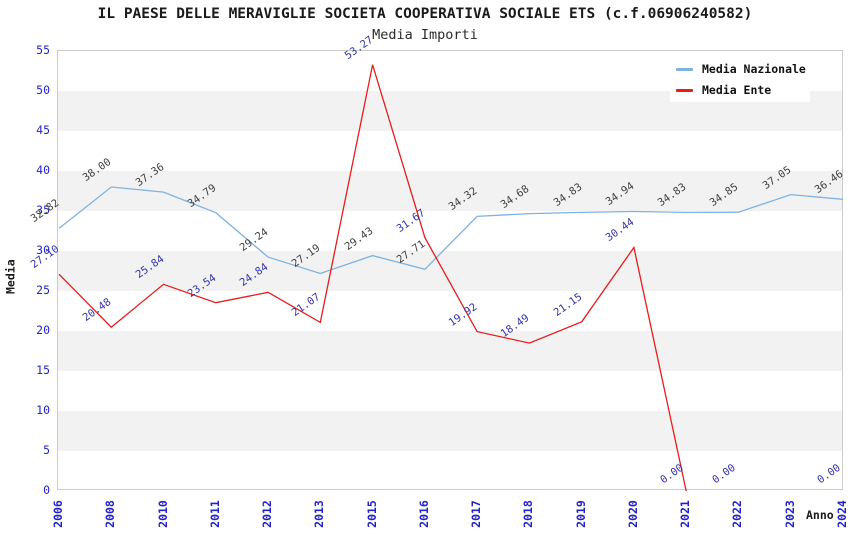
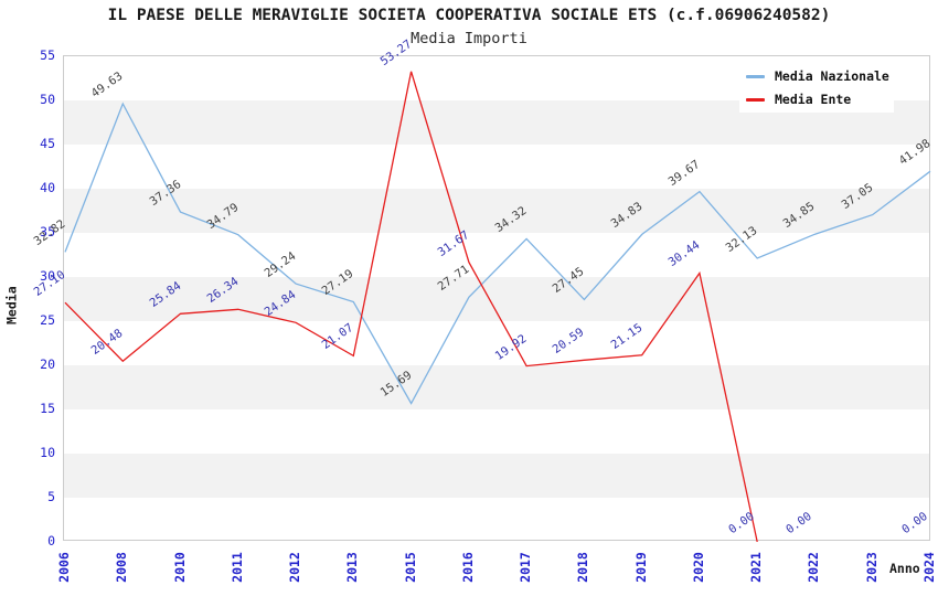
Media Nazionale/2008: 38.00 -> 49.63
Media Ente/2011: 23.54 -> 26.34
Media Nazionale/2015: 29.43 -> 15.69
Media Nazionale/2018: 34.68 -> 27.45
Media Ente/2018: 18.49 -> 20.59
Media Nazionale/2020: 34.94 -> 39.67
Media Nazionale/2021: 34.83 -> 32.13
Media Nazionale/2024: 36.46 -> 41.98
